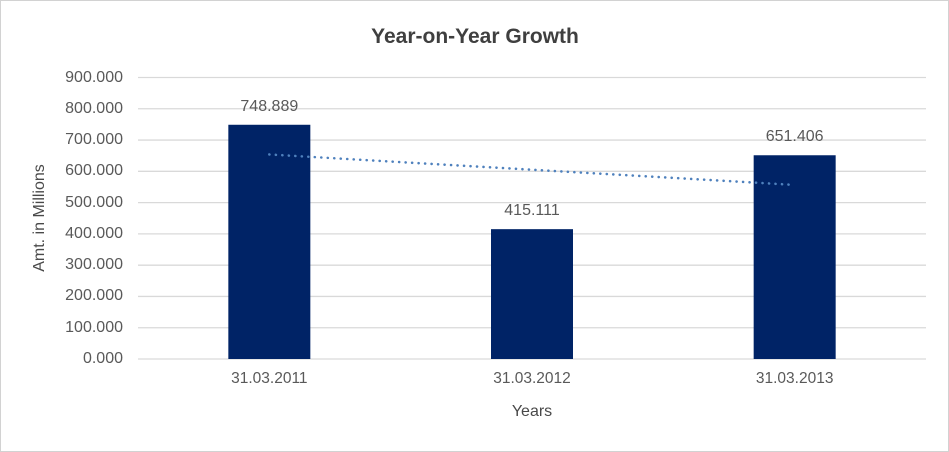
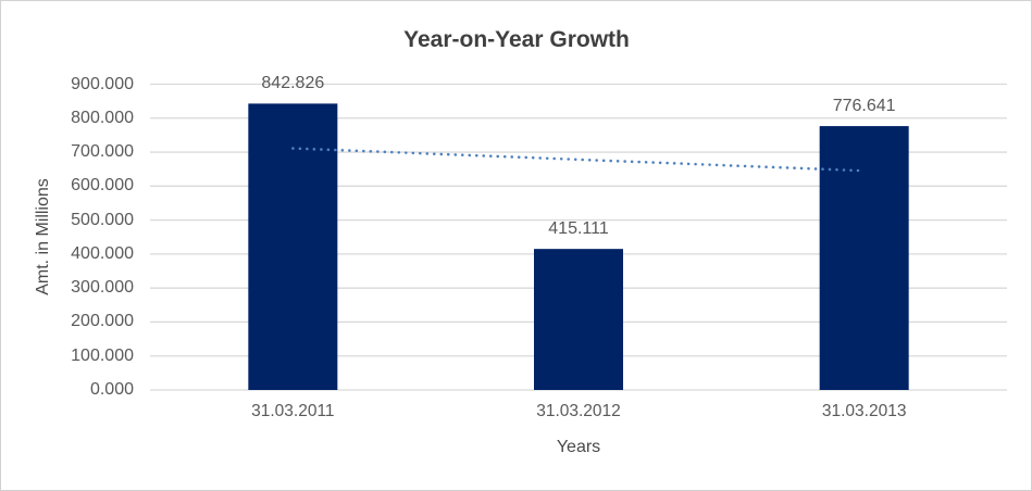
31.03.2011: 748.889 -> 842.826
31.03.2013: 651.406 -> 776.641
